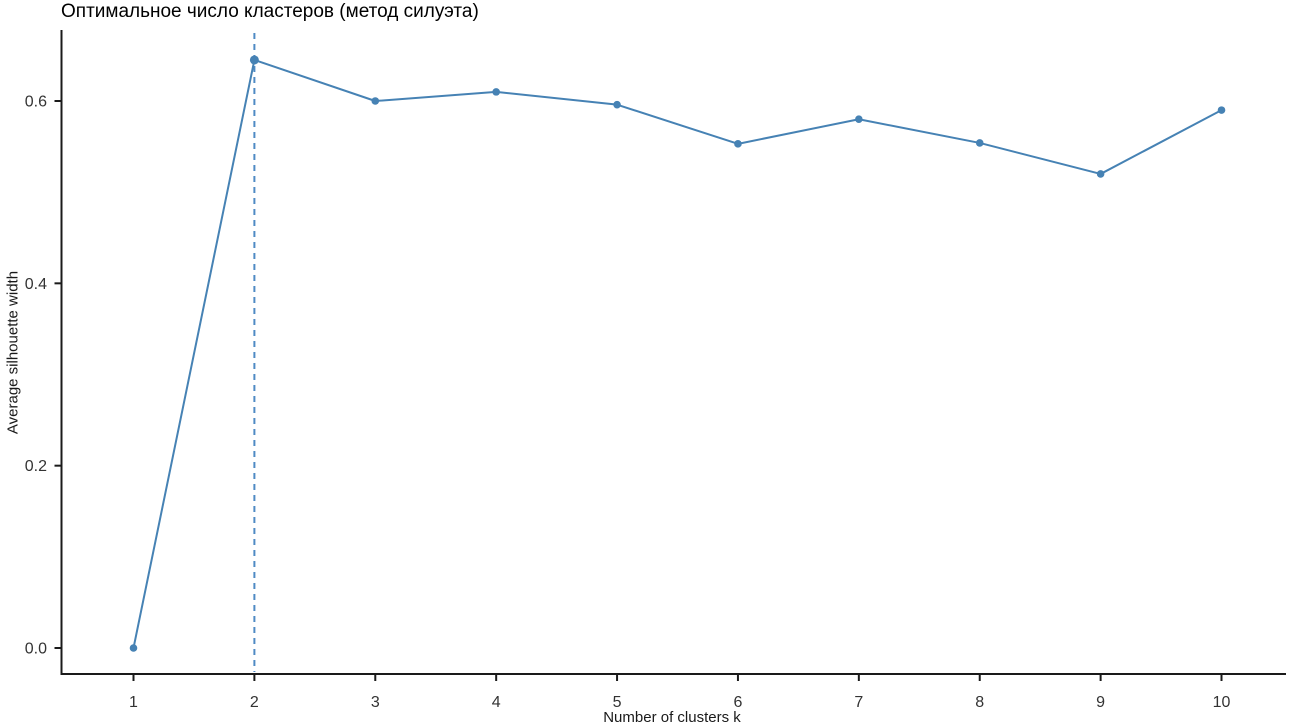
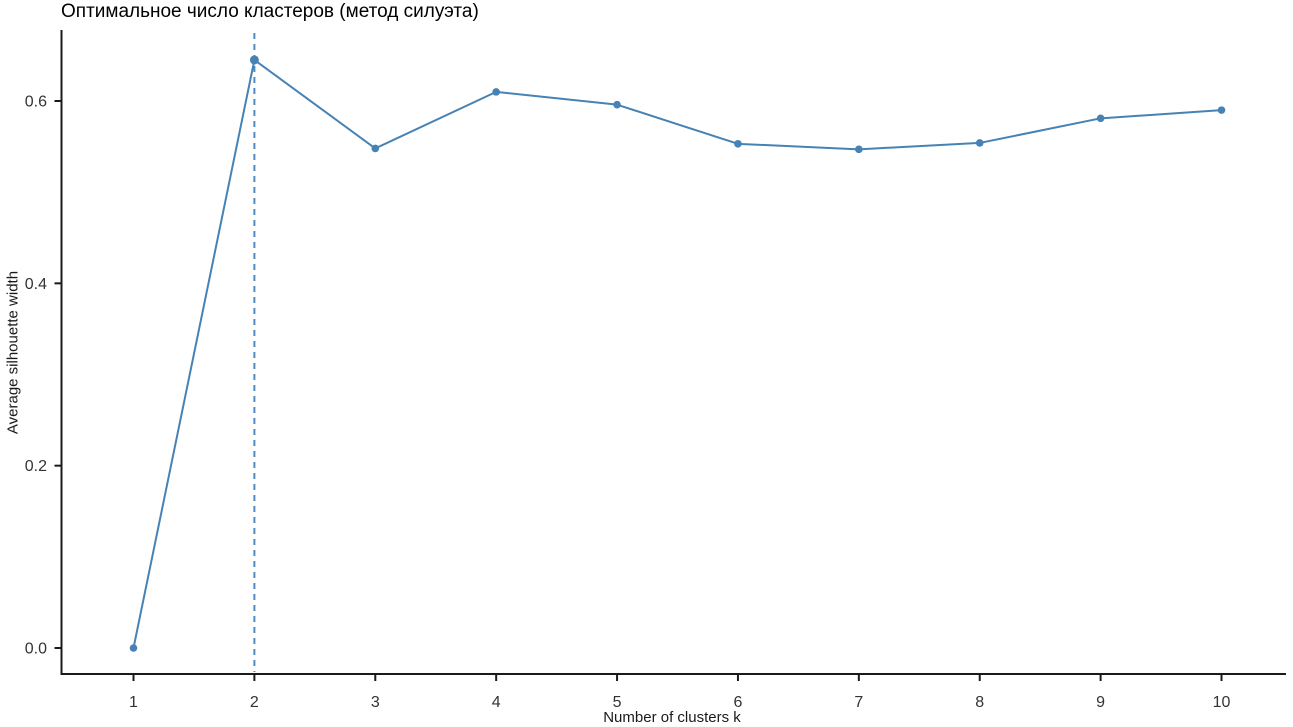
3: 0.60 -> 0.55
7: 0.58 -> 0.55
9: 0.52 -> 0.58
